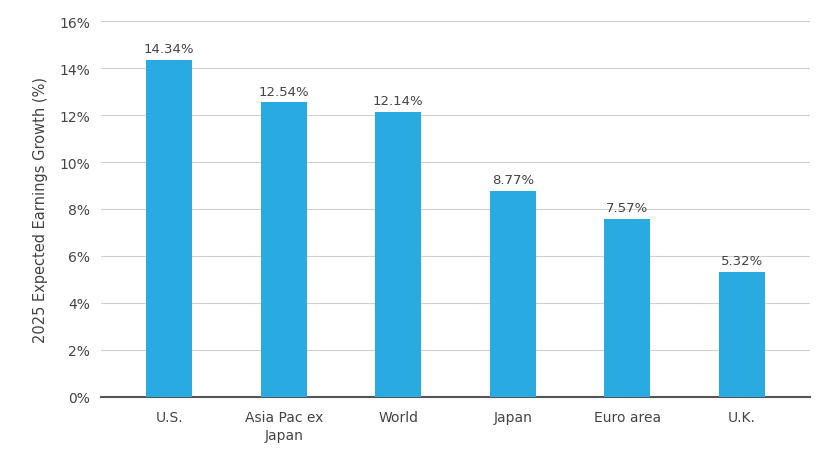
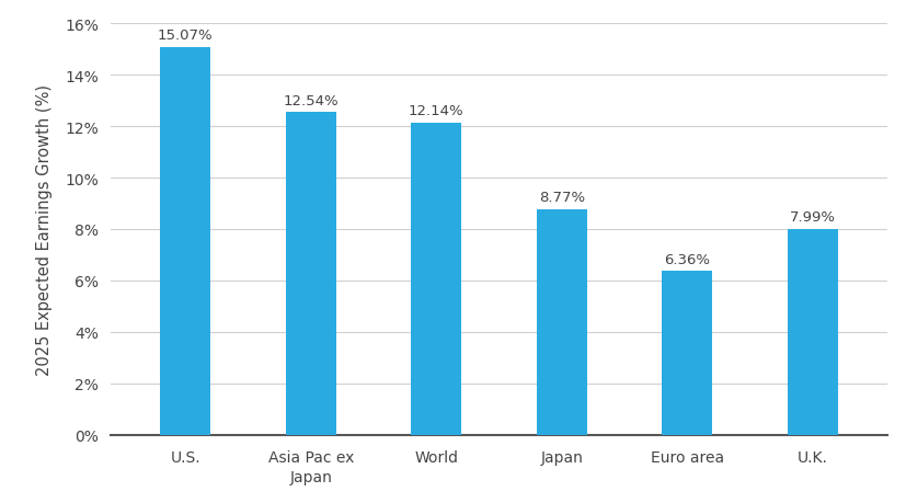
U.S.: 14.34% -> 15.07%
Euro area: 7.57% -> 6.36%
U.K.: 5.32% -> 7.99%
